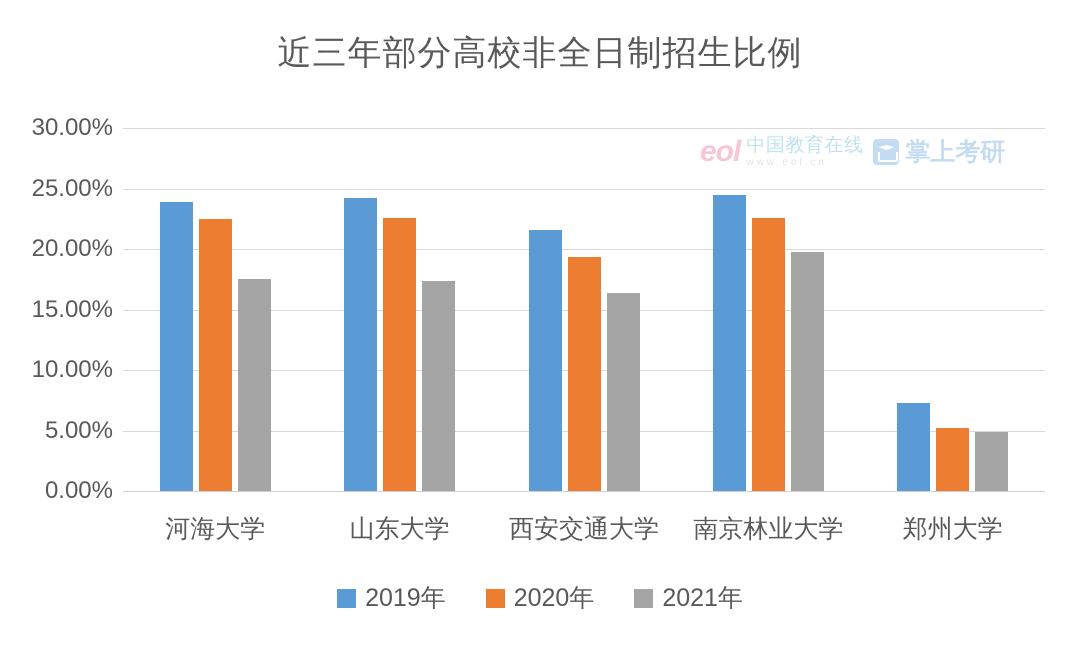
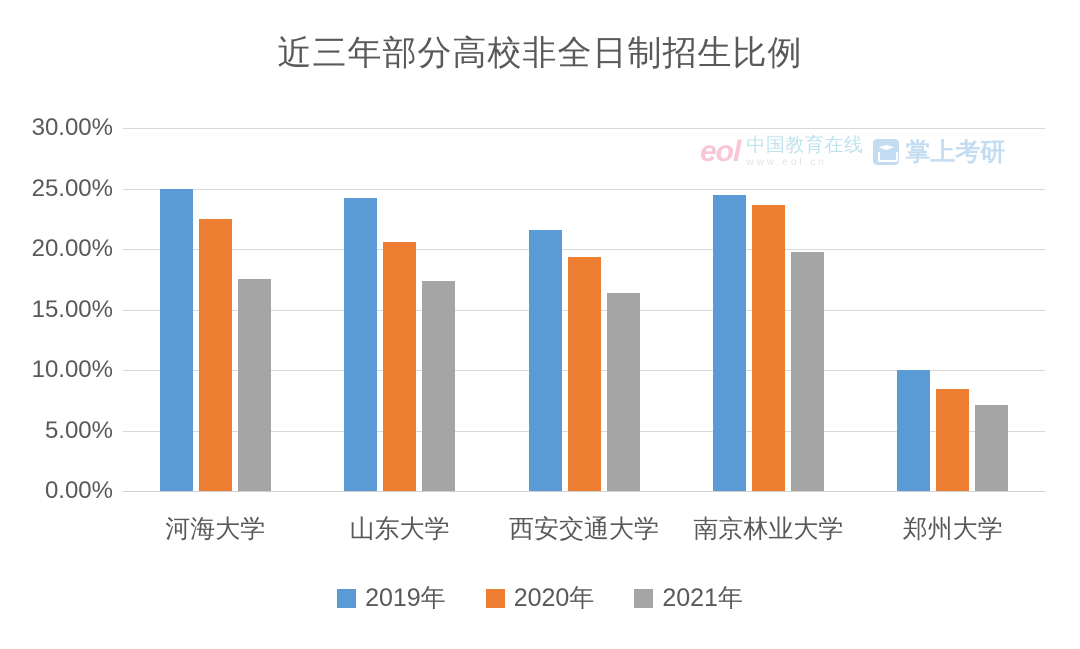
2019年/河海大学: 23.9% -> 25.0%
2020年/山东大学: 22.6% -> 20.6%
2020年/南京林业大学: 22.6% -> 23.6%
2019年/郑州大学: 7.3% -> 10.0%
2020年/郑州大学: 5.2% -> 8.4%
2021年/郑州大学: 4.9% -> 7.1%
